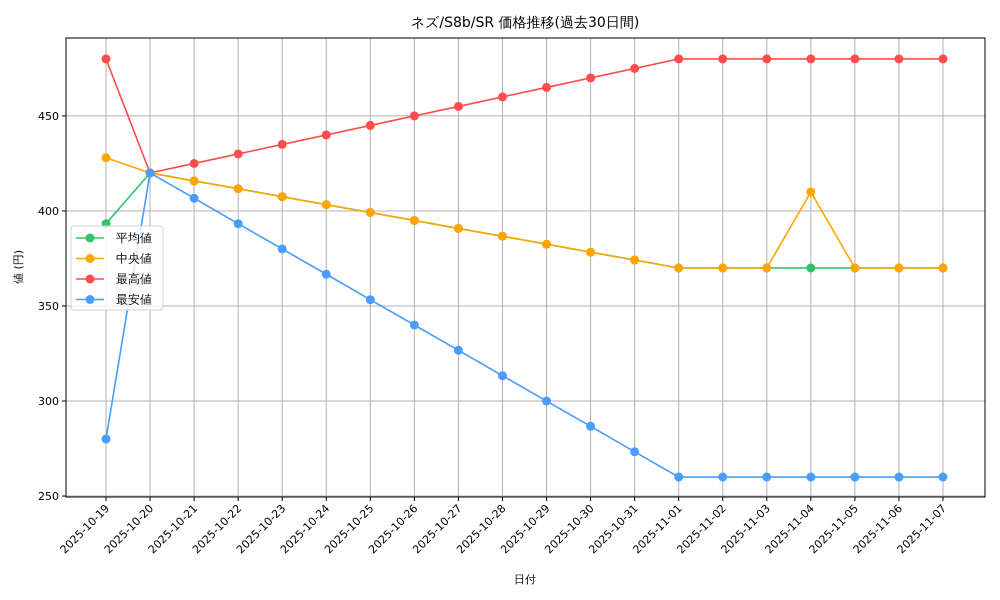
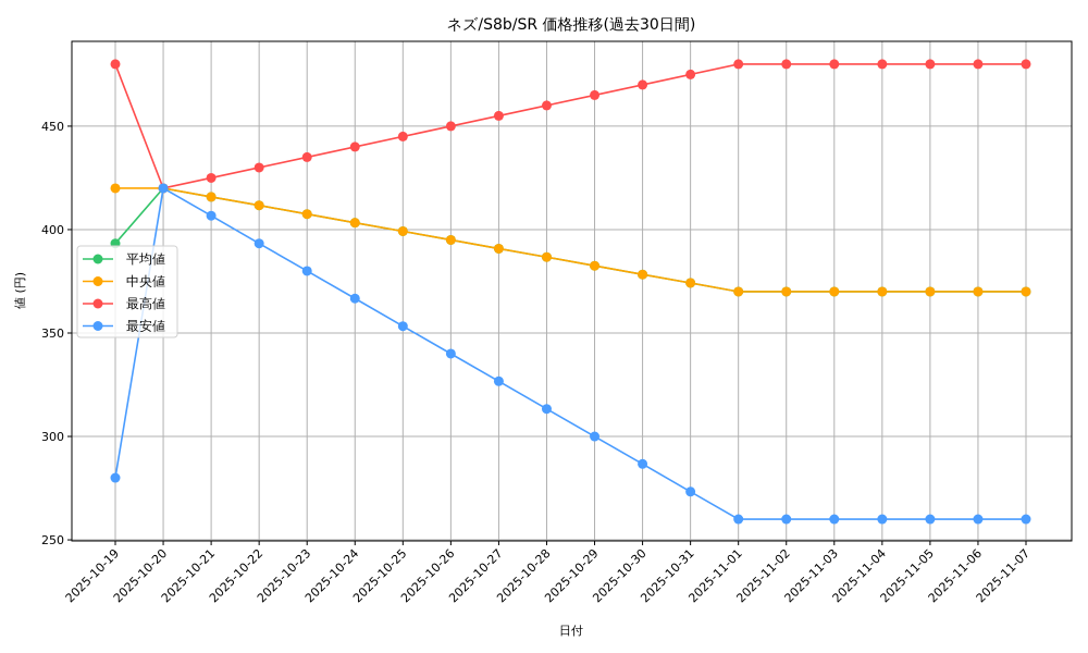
中央値/2025-10-19: 428 -> 420
中央値/2025-11-04: 410 -> 370
